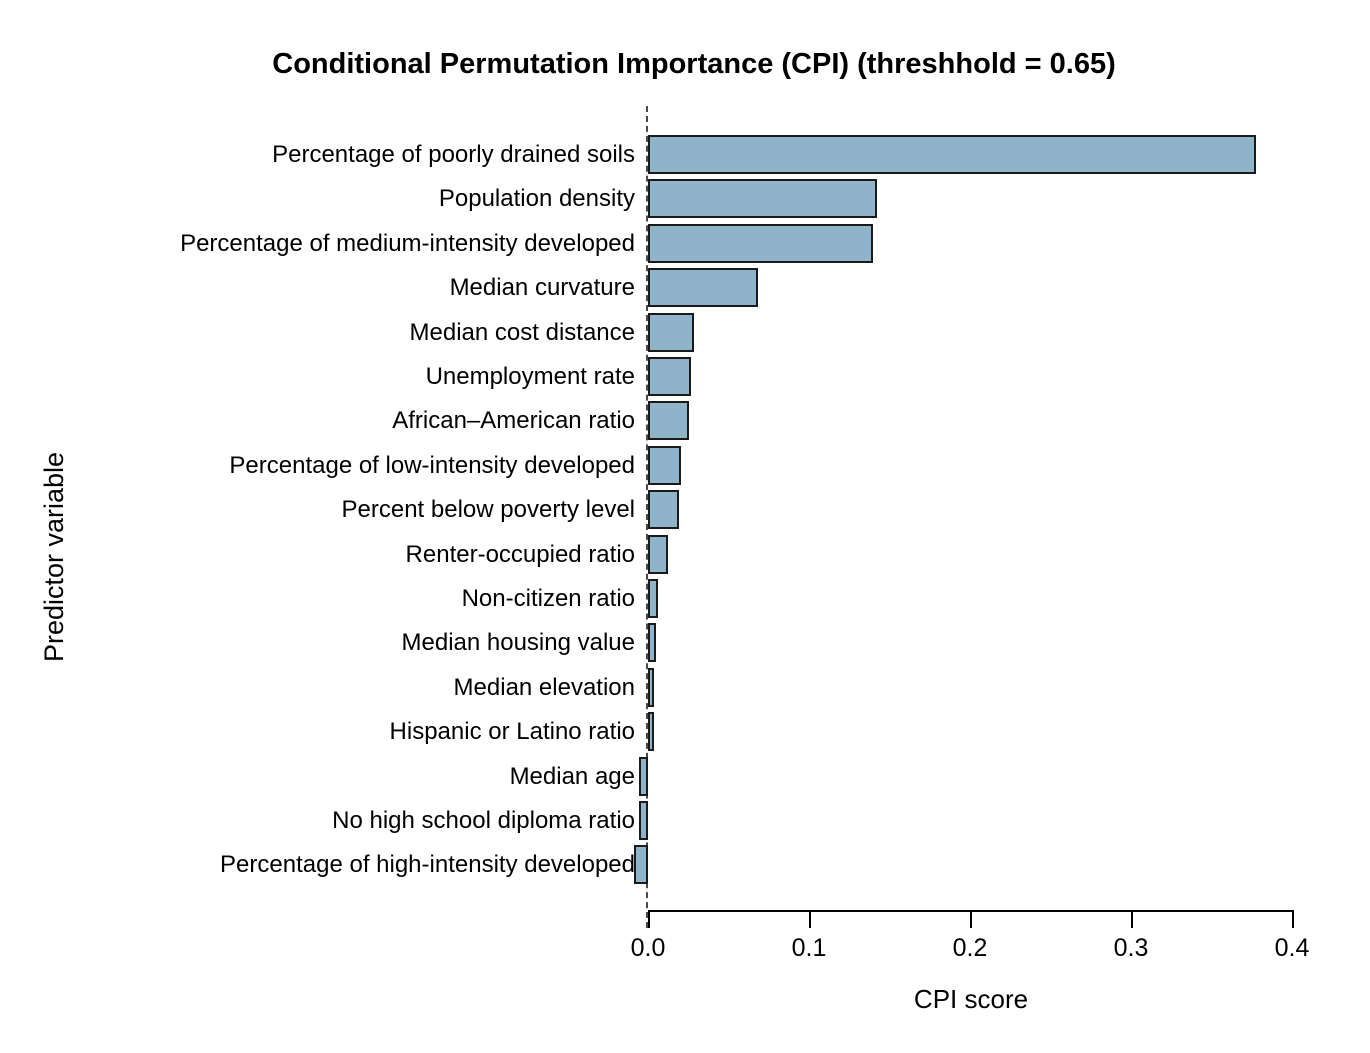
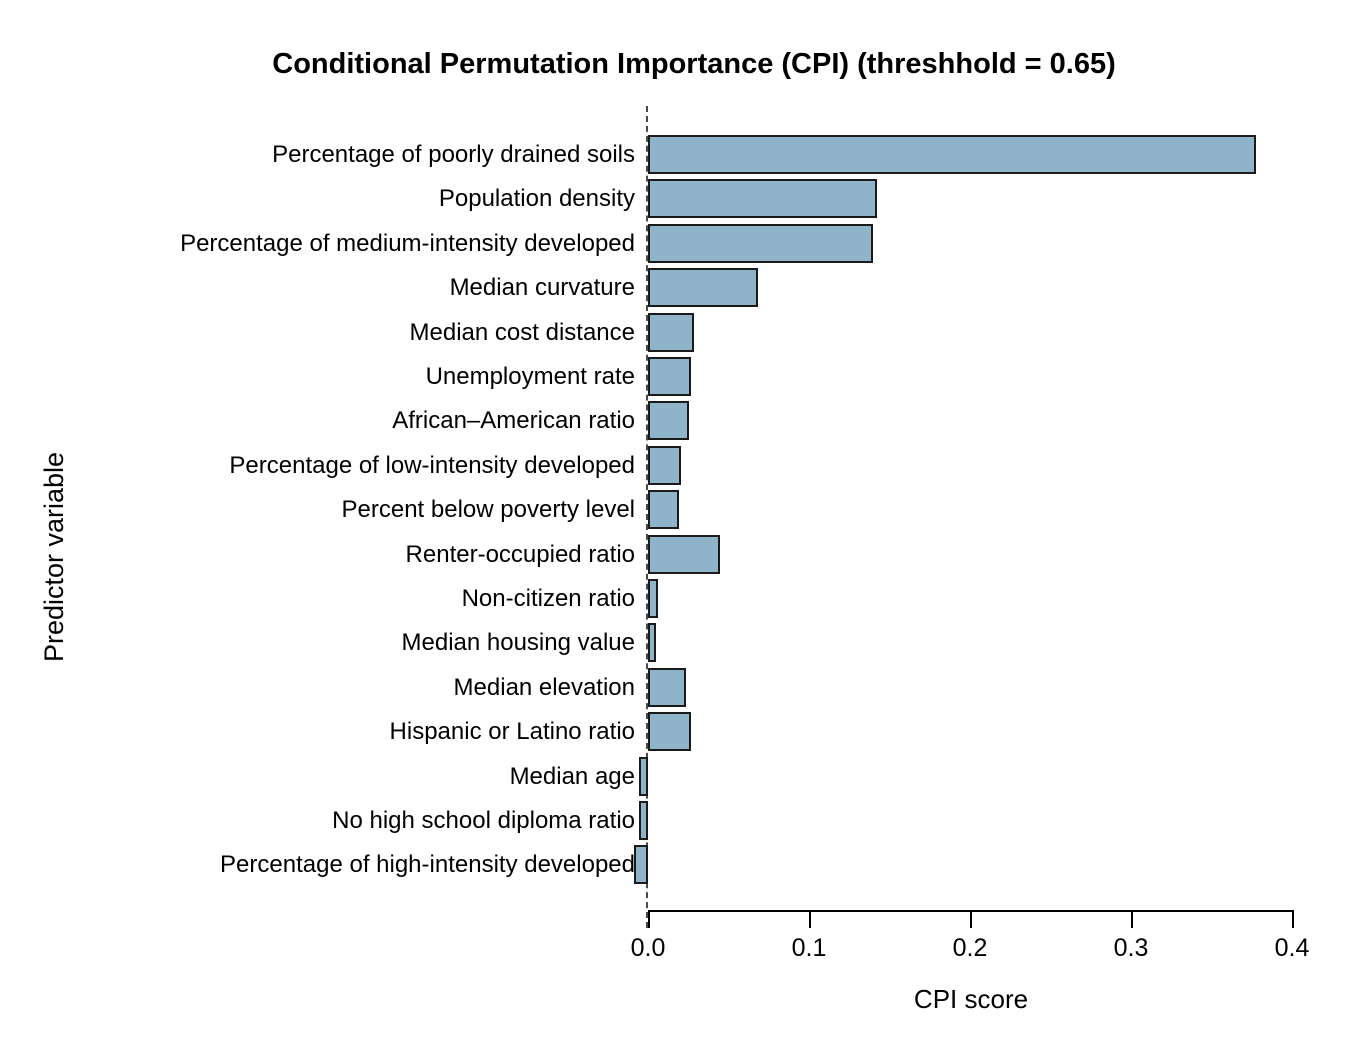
Renter-occupied ratio: 0.010 -> 0.042
Median elevation: 0.002 -> 0.021
Hispanic or Latino ratio: 0.001 -> 0.024
